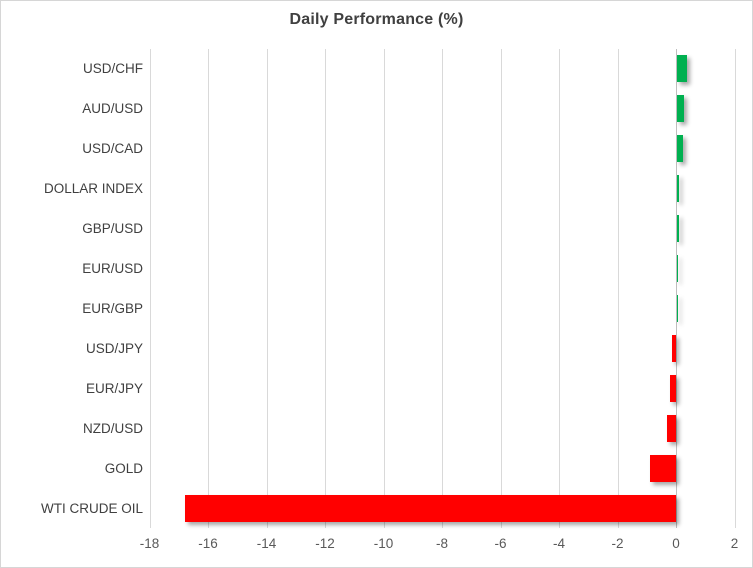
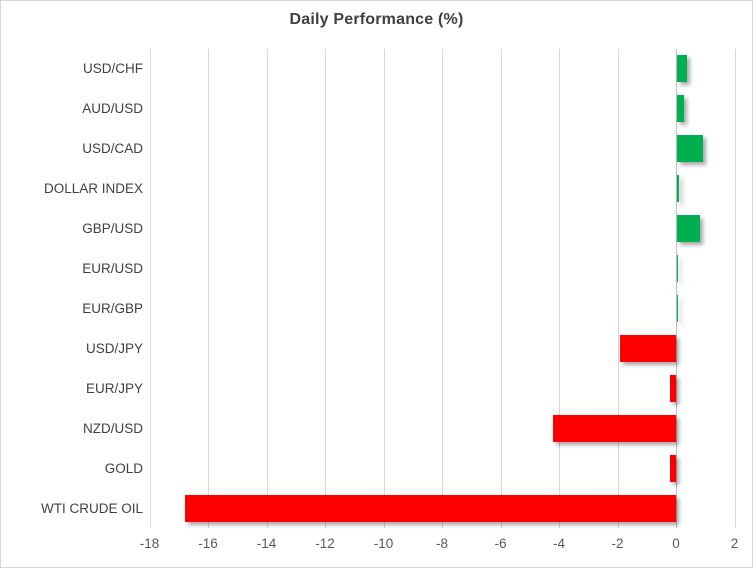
USD/CAD: 0.2 -> 0.9
GBP/USD: 0.1 -> 0.8
USD/JPY: -0.1 -> -1.9
NZD/USD: -0.3 -> -4.2
GOLD: -0.9 -> -0.2
